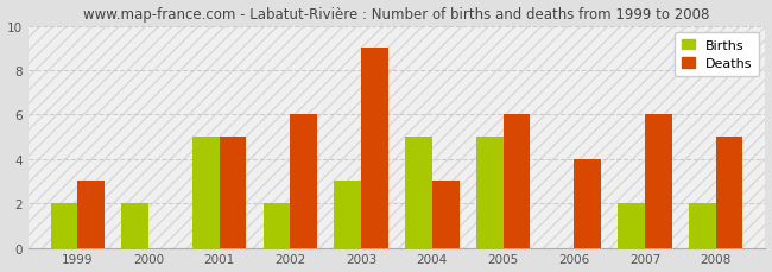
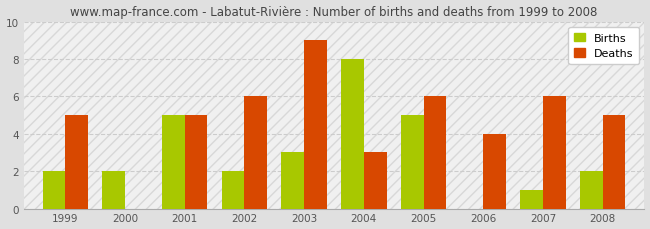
Deaths/1999: 3 -> 5
Births/2004: 5 -> 8
Births/2007: 2 -> 1
